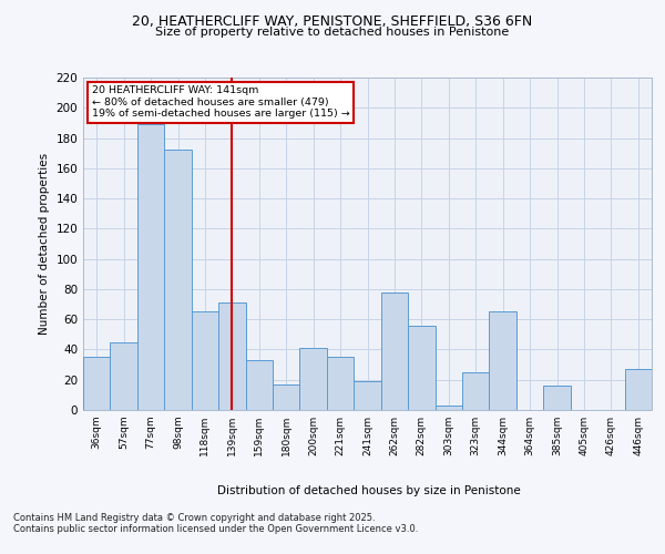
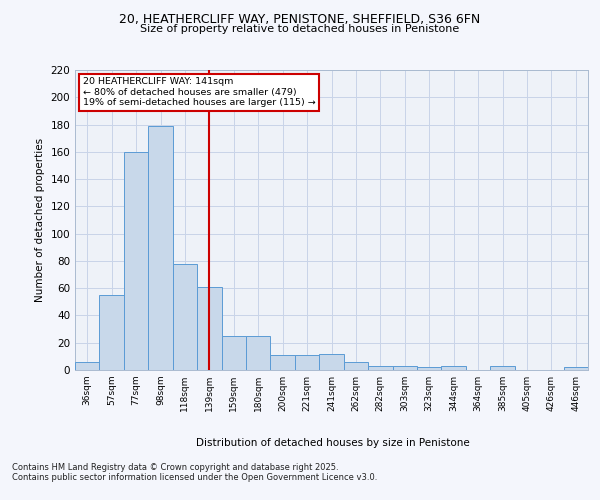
36sqm: 35 -> 6
57sqm: 45 -> 55
77sqm: 189 -> 160
98sqm: 172 -> 179
118sqm: 65 -> 78
139sqm: 71 -> 61
159sqm: 33 -> 25
180sqm: 17 -> 25
200sqm: 41 -> 11
221sqm: 35 -> 11
241sqm: 19 -> 12
262sqm: 78 -> 6
282sqm: 56 -> 3
323sqm: 25 -> 2
344sqm: 65 -> 3
385sqm: 16 -> 3
446sqm: 27 -> 2
